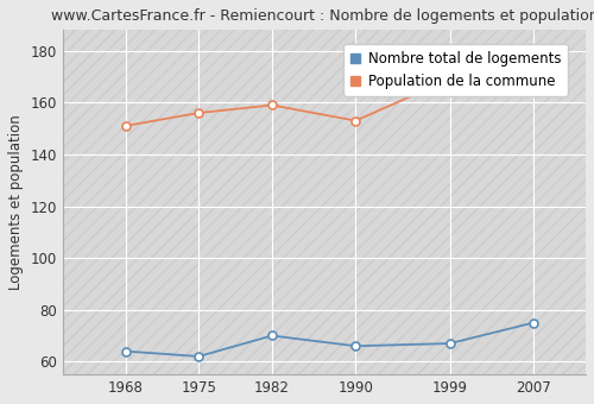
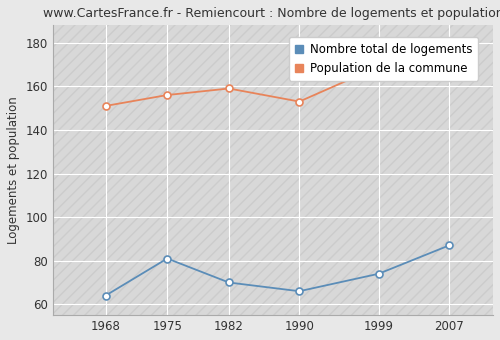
Nombre total de logements/1975: 62 -> 81
Nombre total de logements/1999: 67 -> 74
Nombre total de logements/2007: 75 -> 87
